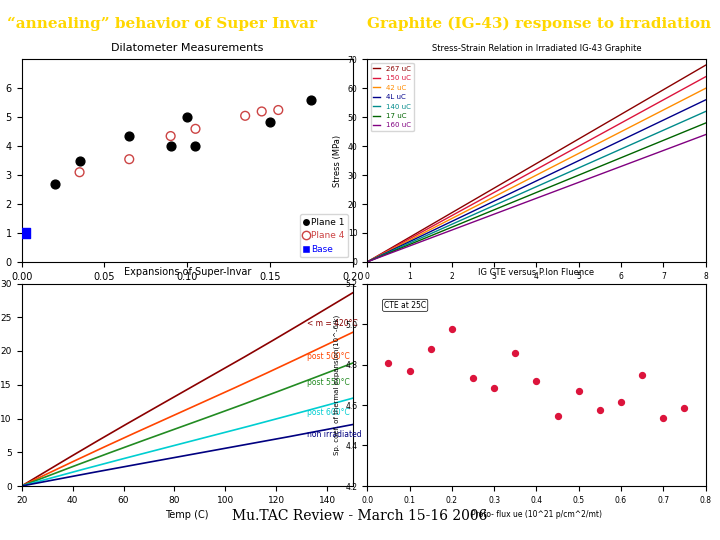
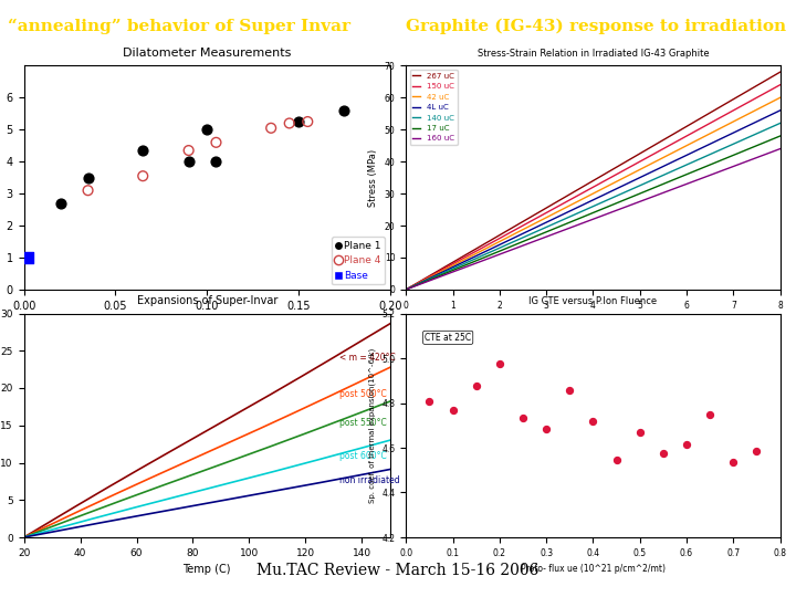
Dilatometer Measurements/Plane 1/0.15: 4.85 -> 5.25
